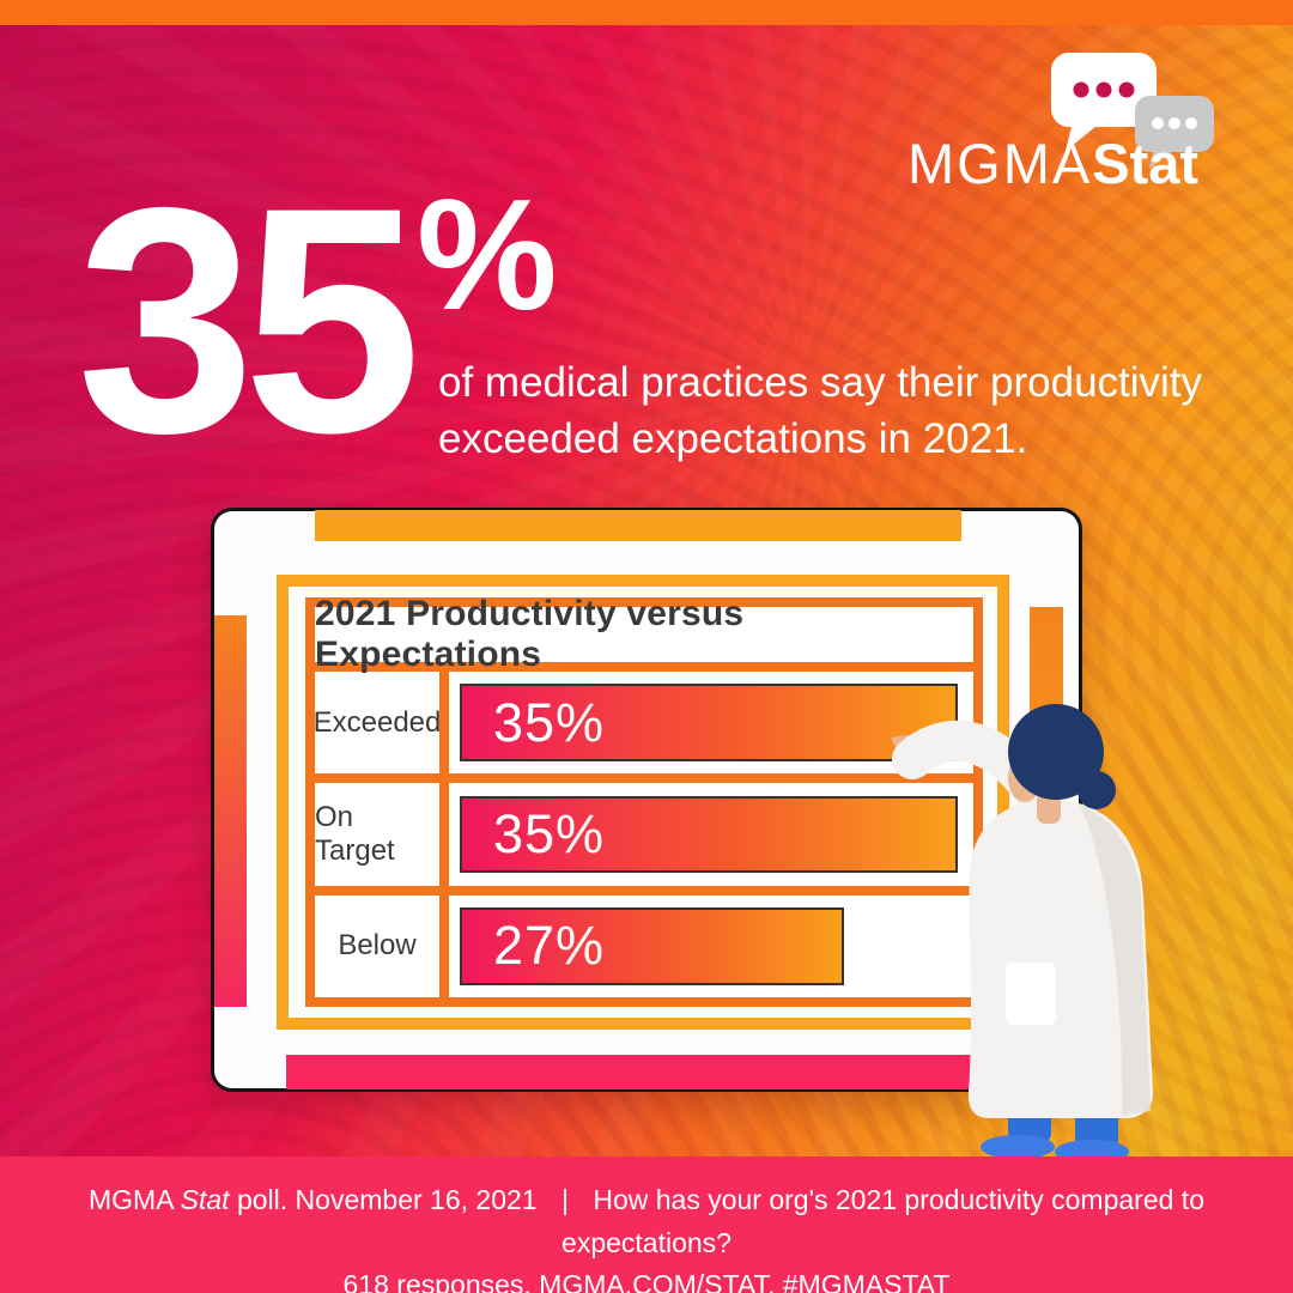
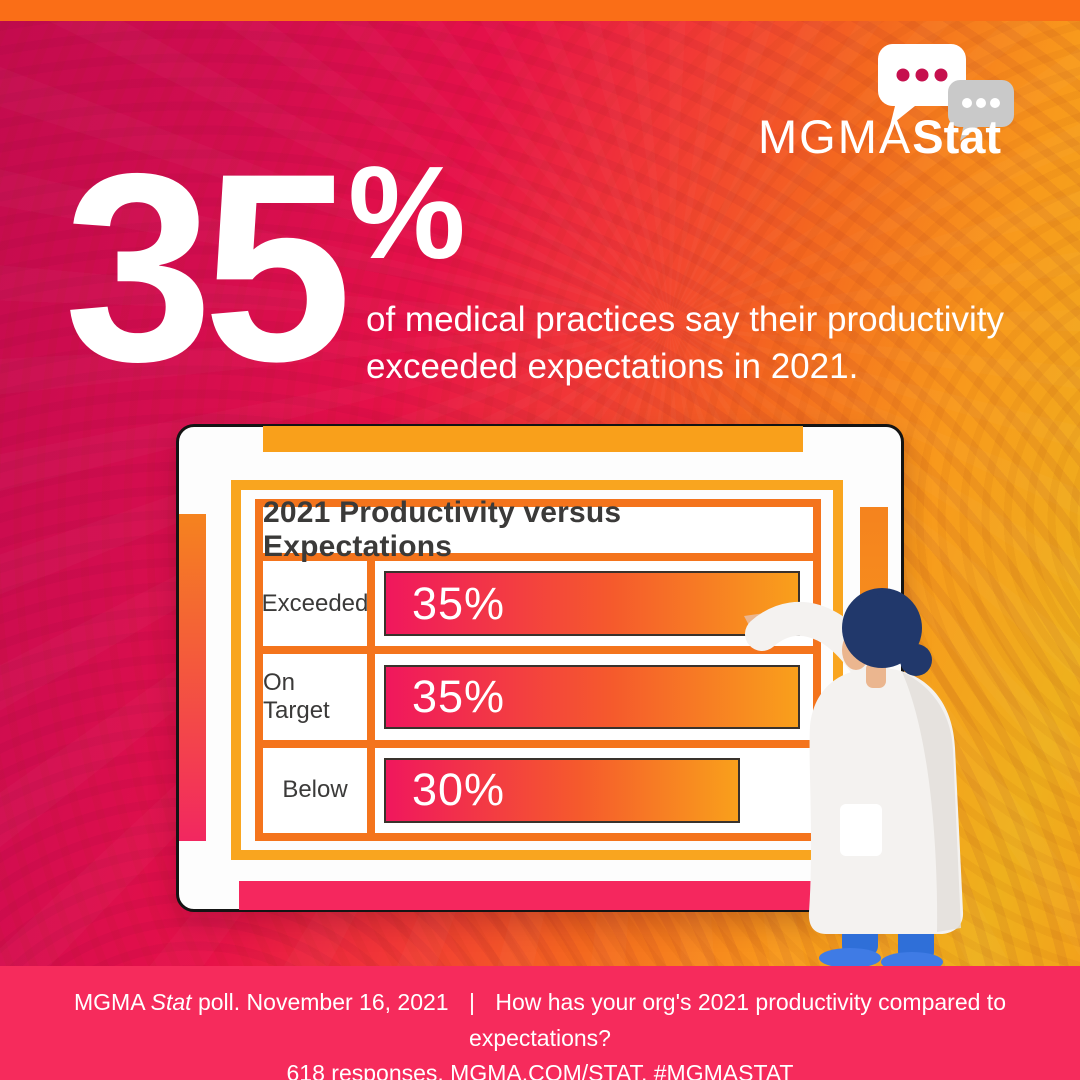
Below: 27% -> 30%
